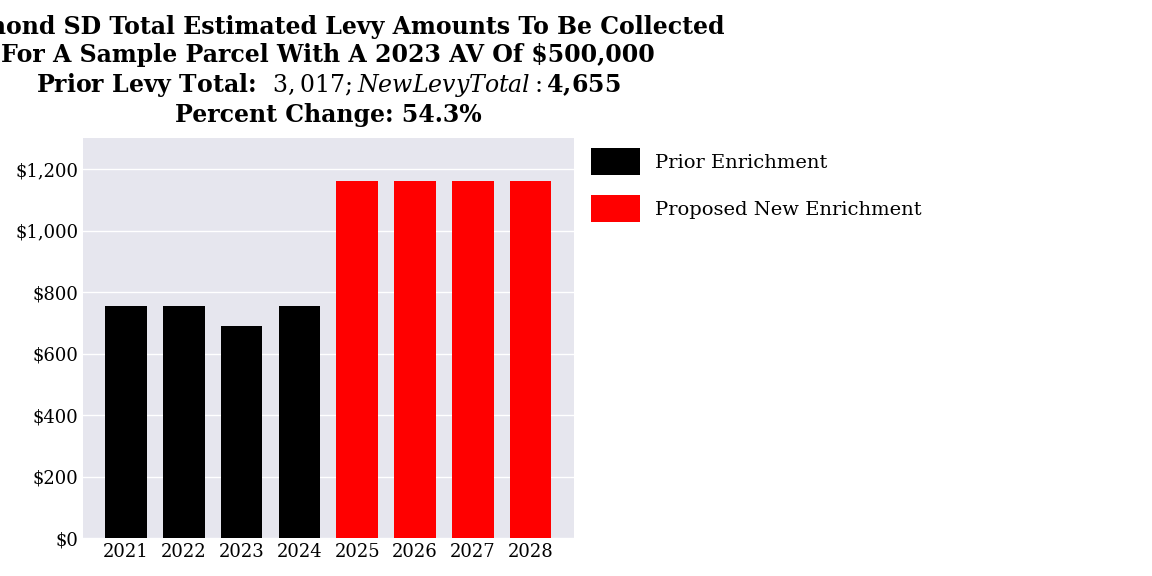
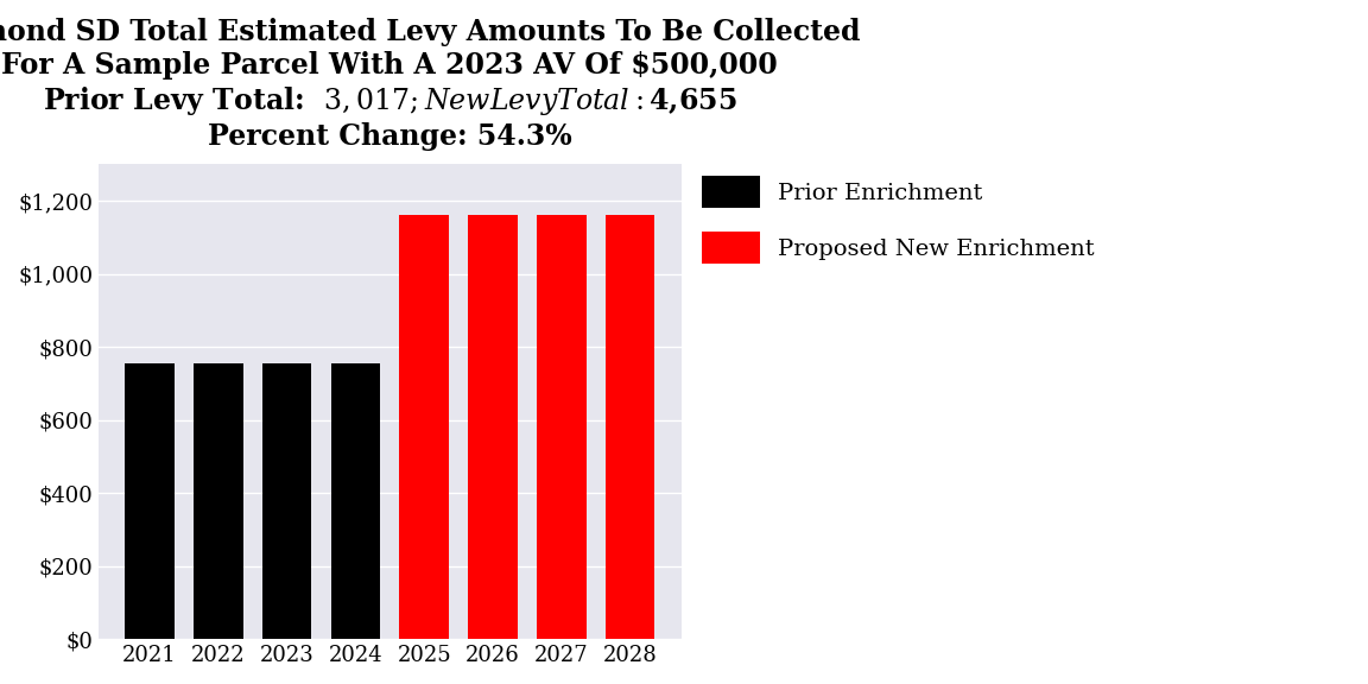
2023: $690 -> $754
